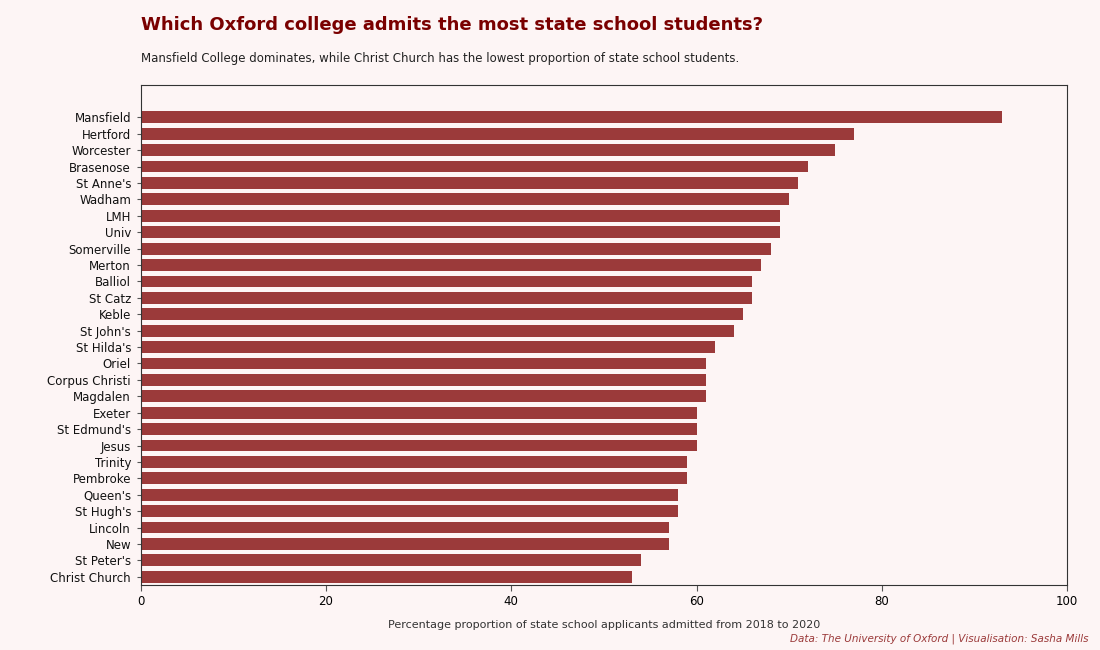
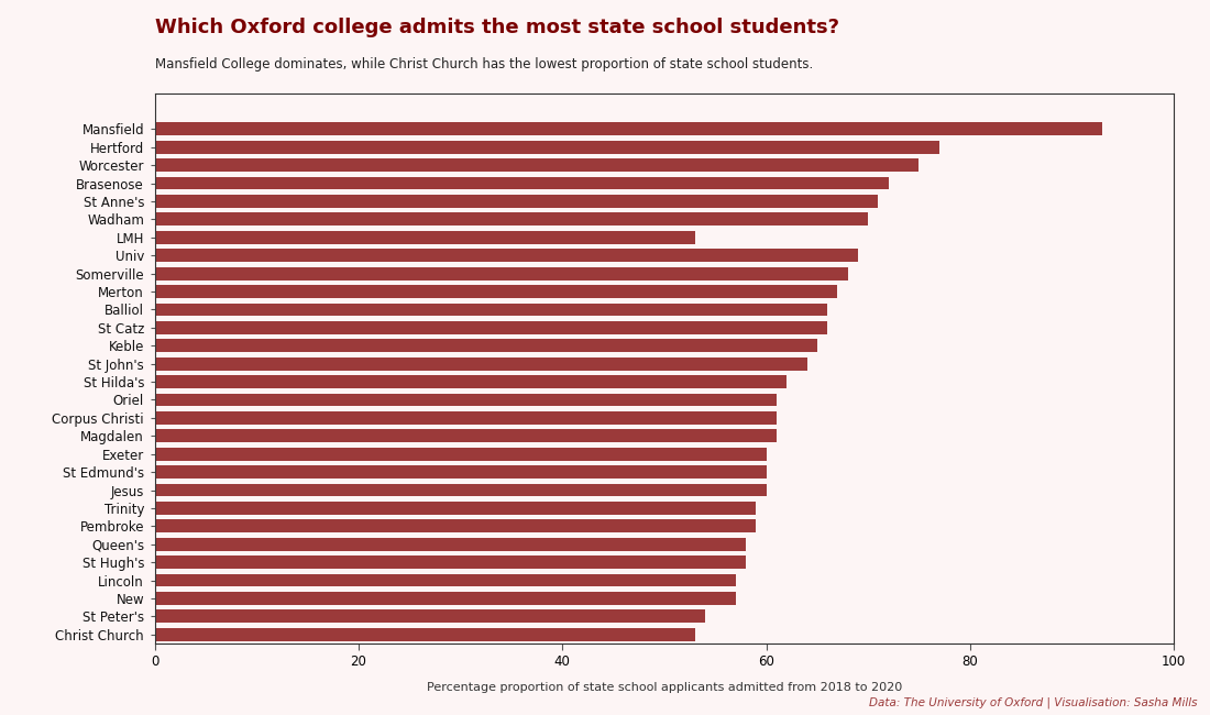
LMH: 69 -> 53
